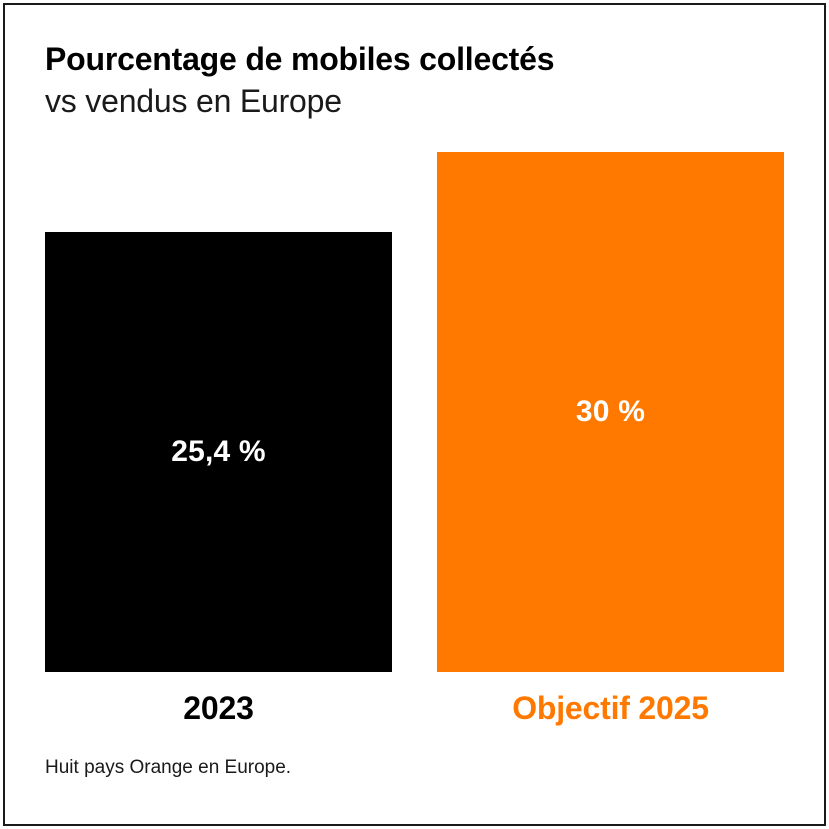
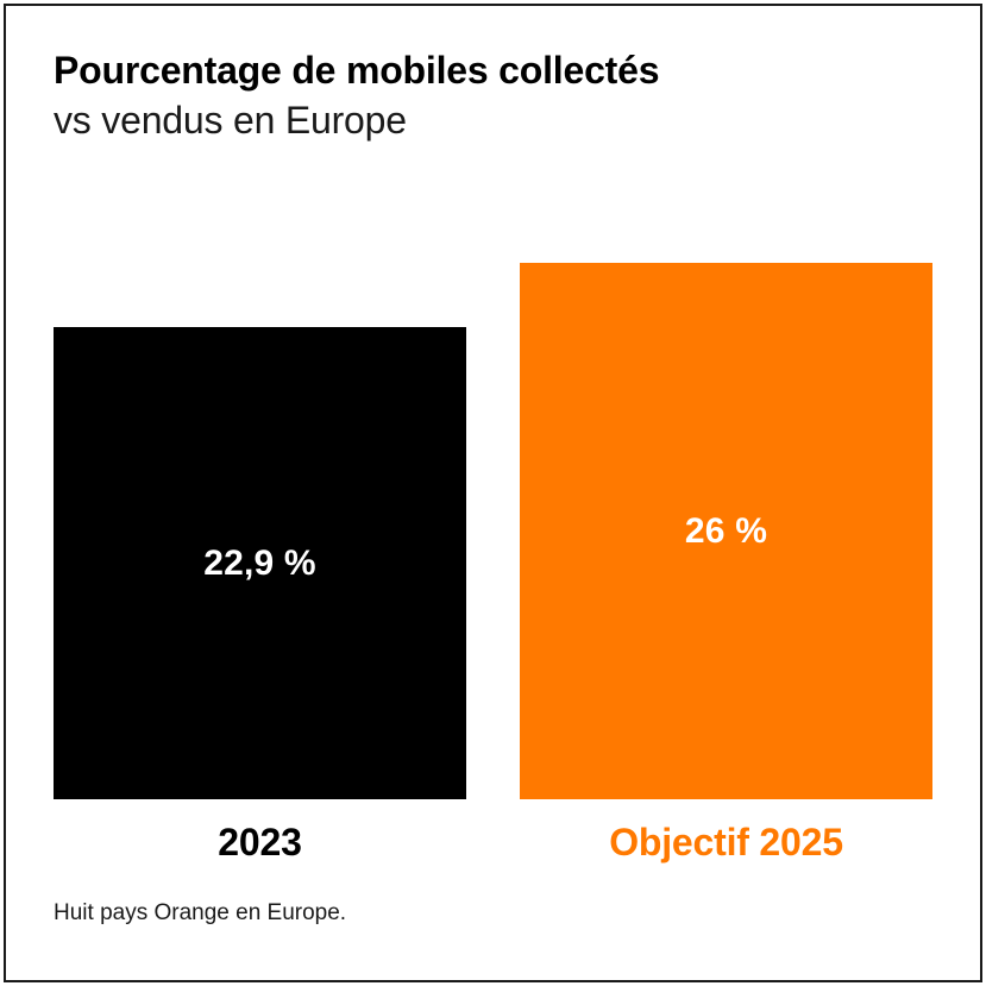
2023: 25,4 -> 22,9
Objectif 2025: 30 -> 26
